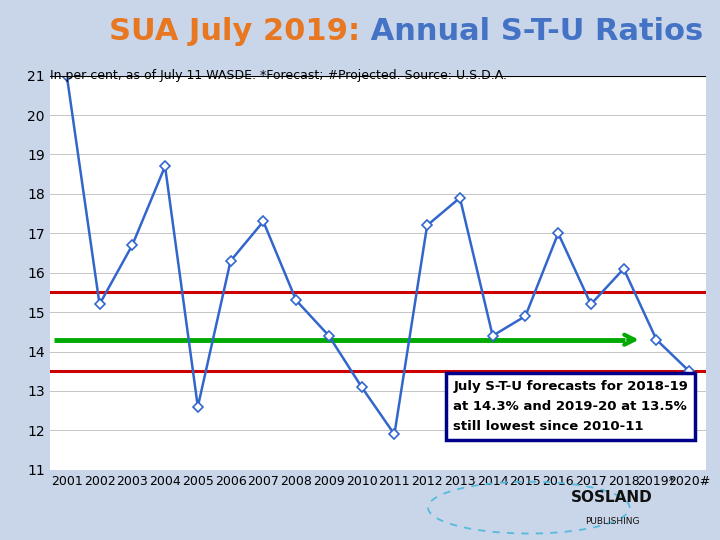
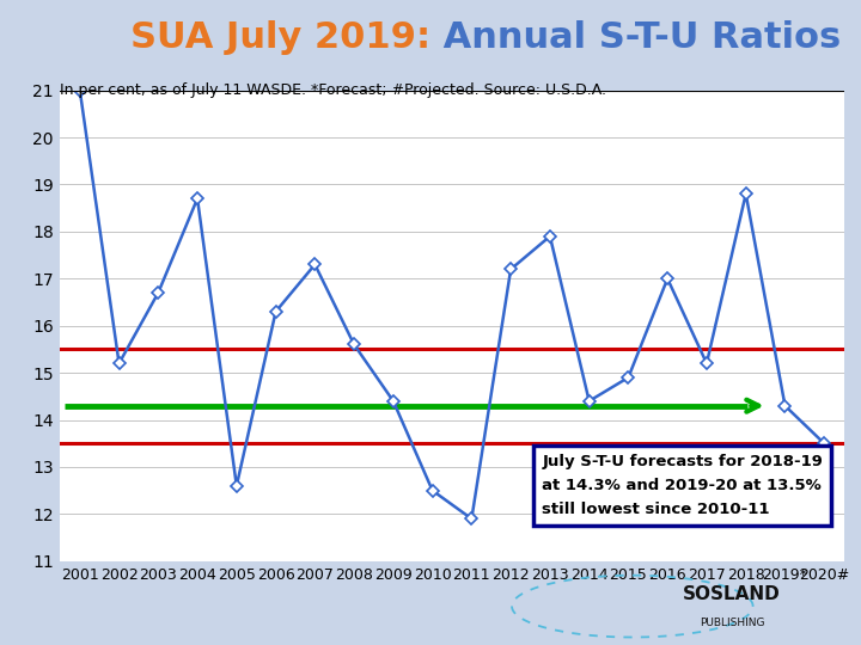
2008: 15.3 -> 15.6
2010: 13.1 -> 12.5
2018: 16.1 -> 18.8
